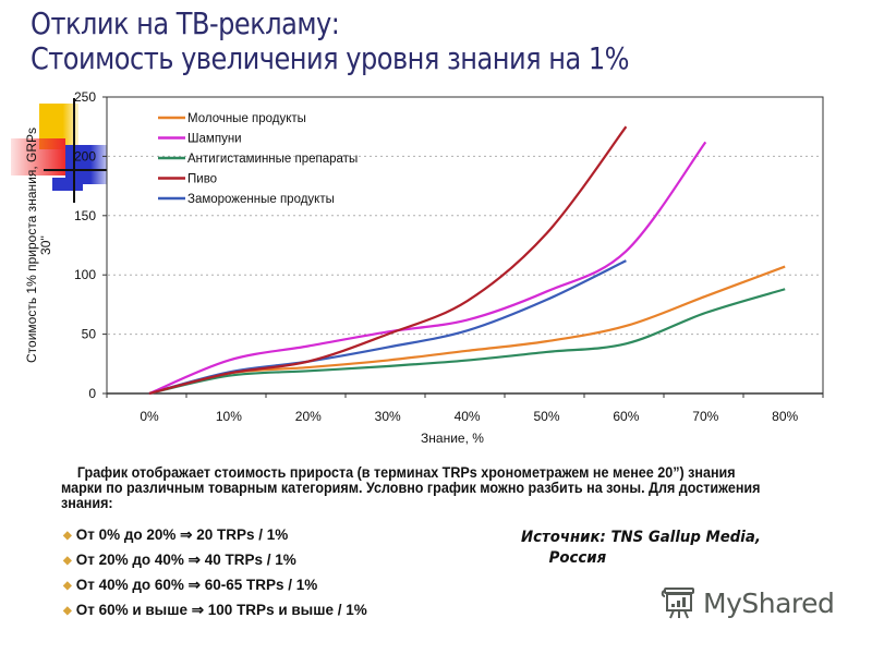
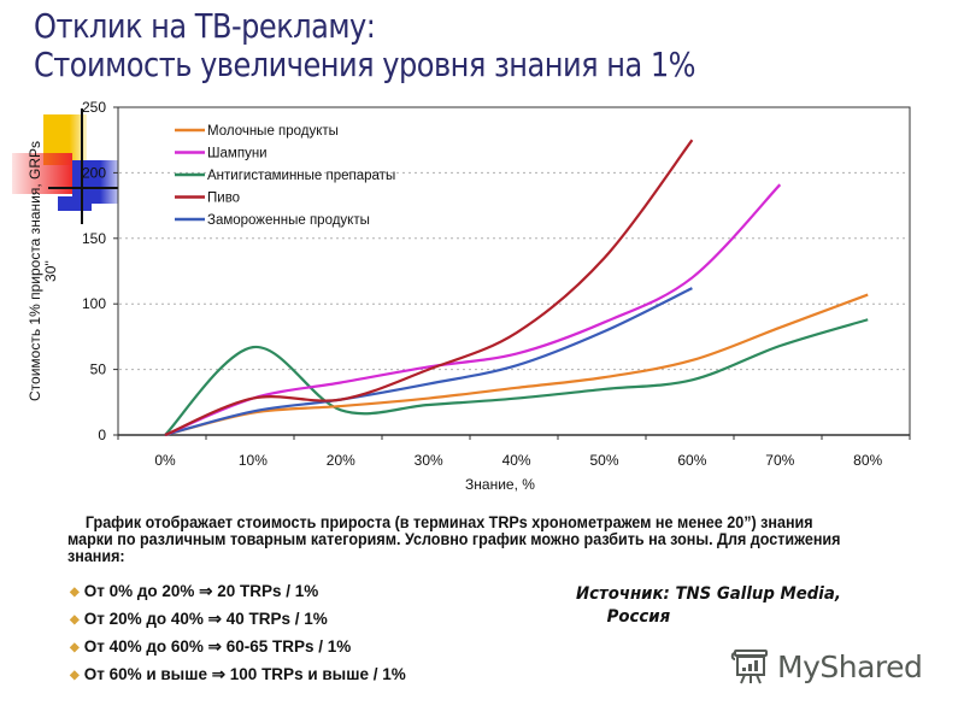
Антигистаминные препараты/10%: 15 -> 67
Пиво/10%: 17 -> 28
Шампуни/70%: 212 -> 191
